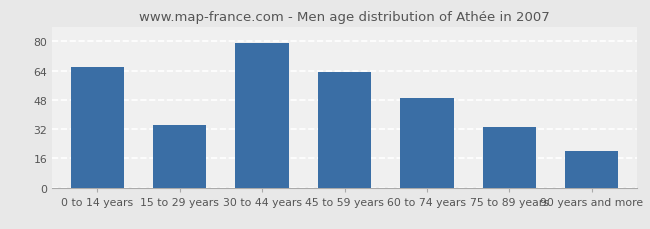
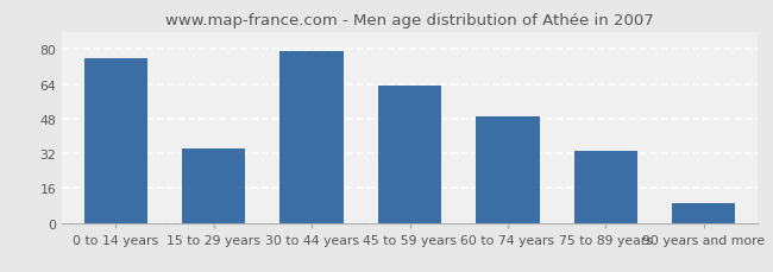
0 to 14 years: 66 -> 76
90 years and more: 20 -> 9
